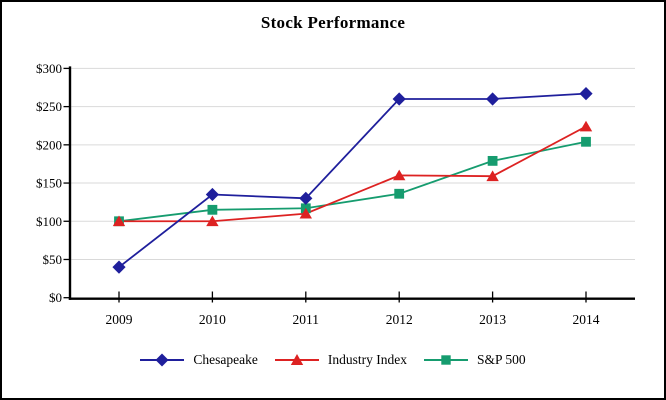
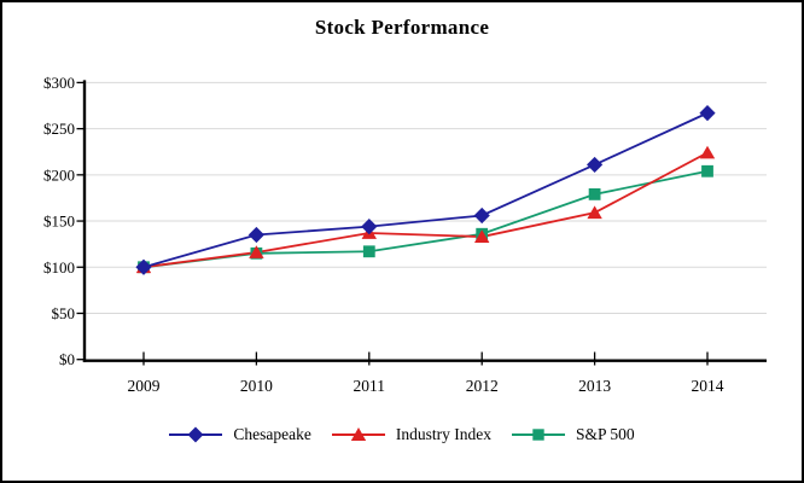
Chesapeake/2009: $40 -> $100
Industry Index/2010: $100 -> $120
Chesapeake/2011: $130 -> $140
Industry Index/2011: $110 -> $140
Chesapeake/2012: $260 -> $160
Industry Index/2012: $160 -> $130
Chesapeake/2013: $260 -> $210
